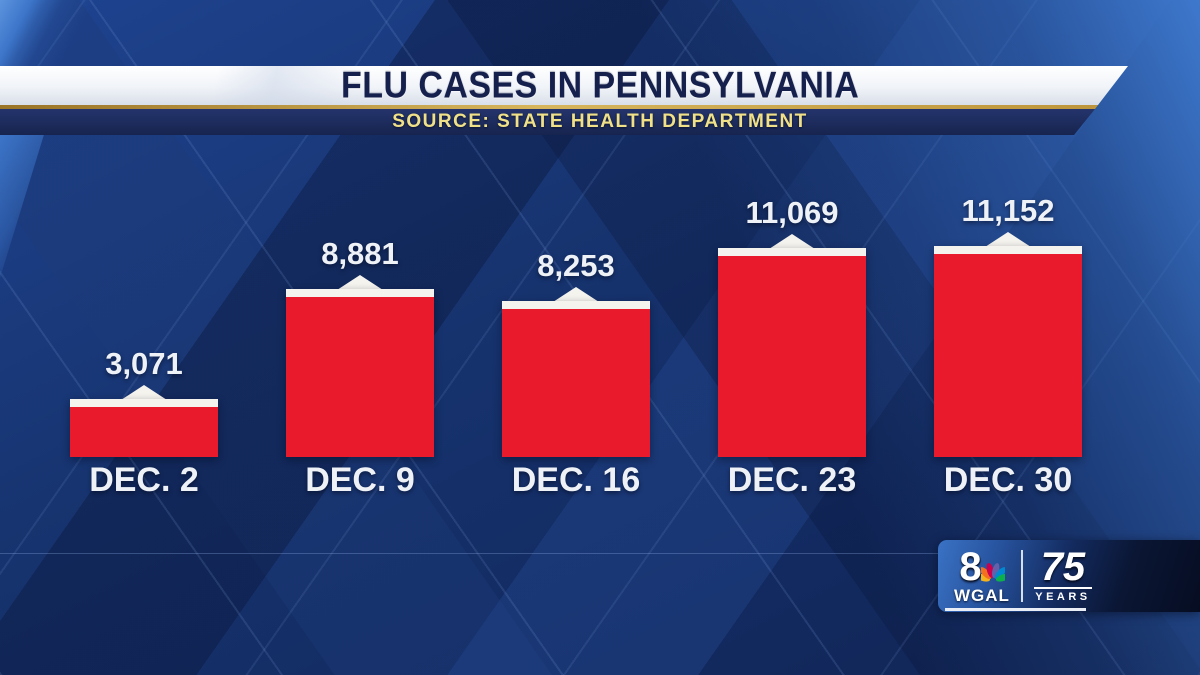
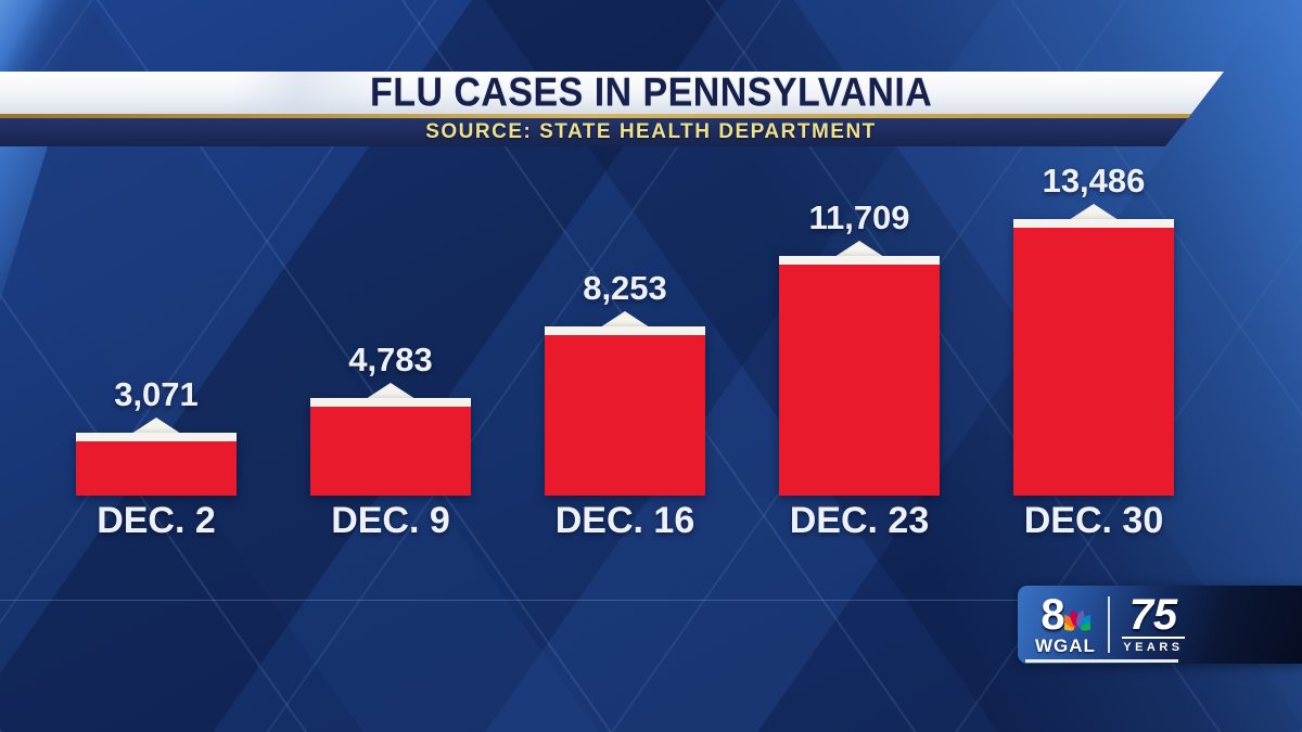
DEC. 9: 8,881 -> 4,783
DEC. 23: 11,069 -> 11,709
DEC. 30: 11,152 -> 13,486
